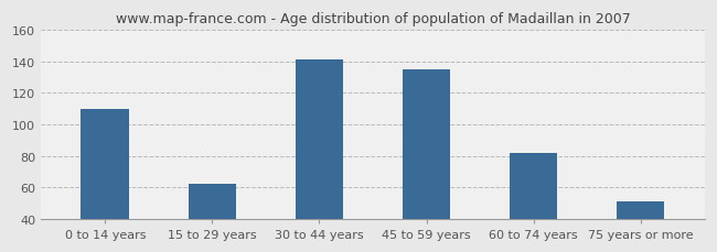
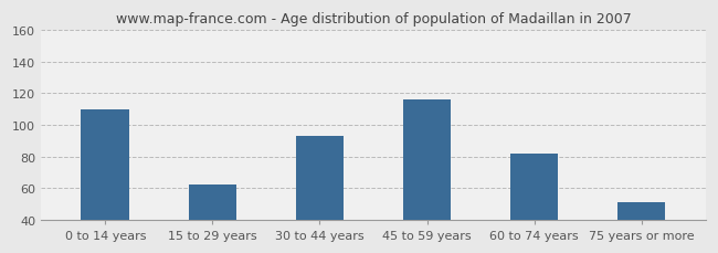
30 to 44 years: 141 -> 93
45 to 59 years: 135 -> 116
